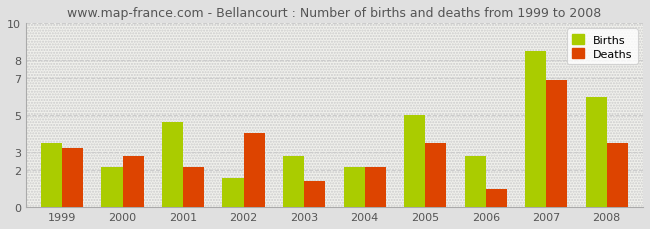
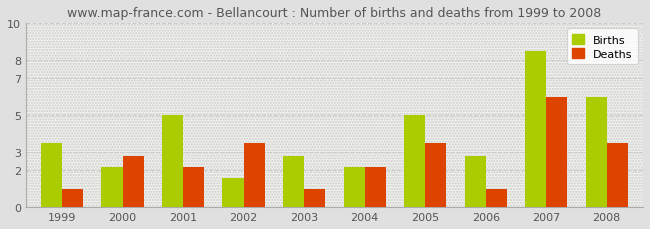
Deaths/1999: 3.2 -> 1.0
Births/2001: 4.6 -> 5.0
Deaths/2002: 4.0 -> 3.5
Deaths/2003: 1.4 -> 1.0
Deaths/2007: 6.9 -> 6.0
